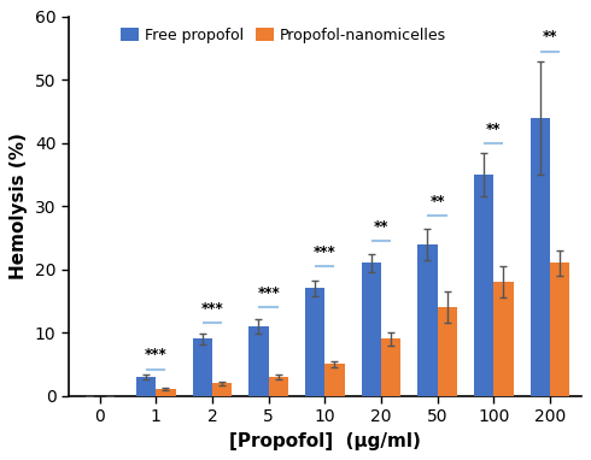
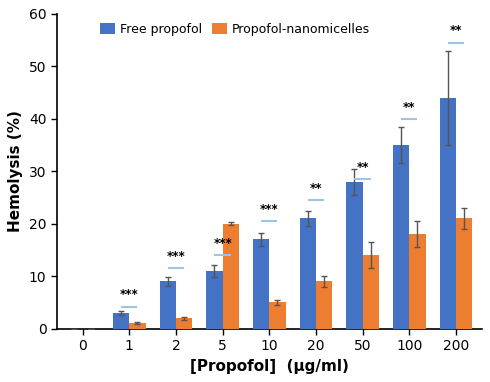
Propofol-nanomicelles/5: 3 -> 20
Free propofol/50: 24 -> 28
